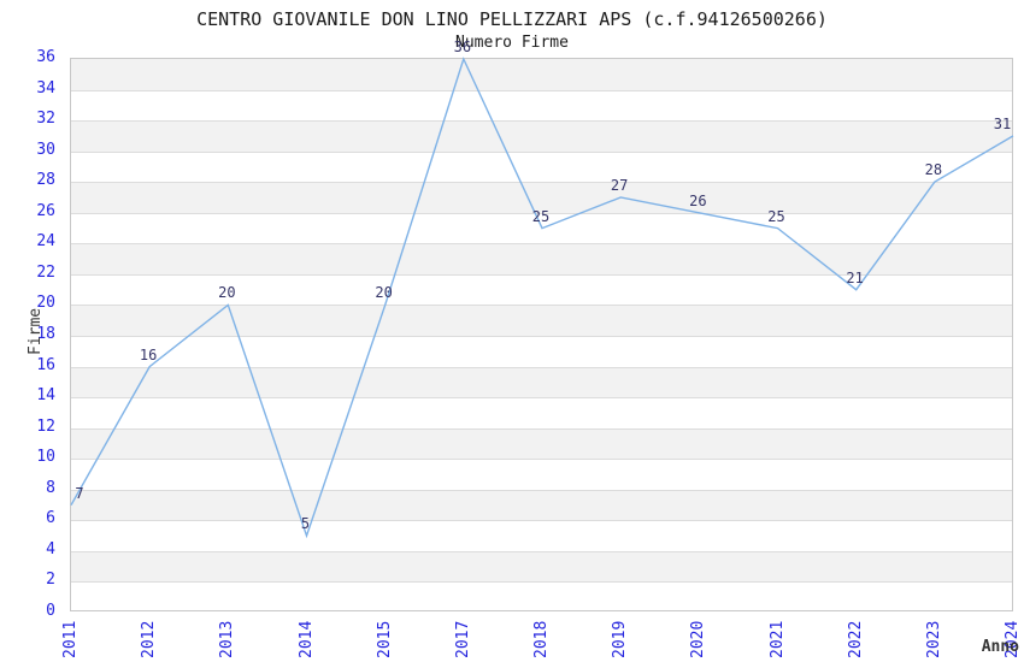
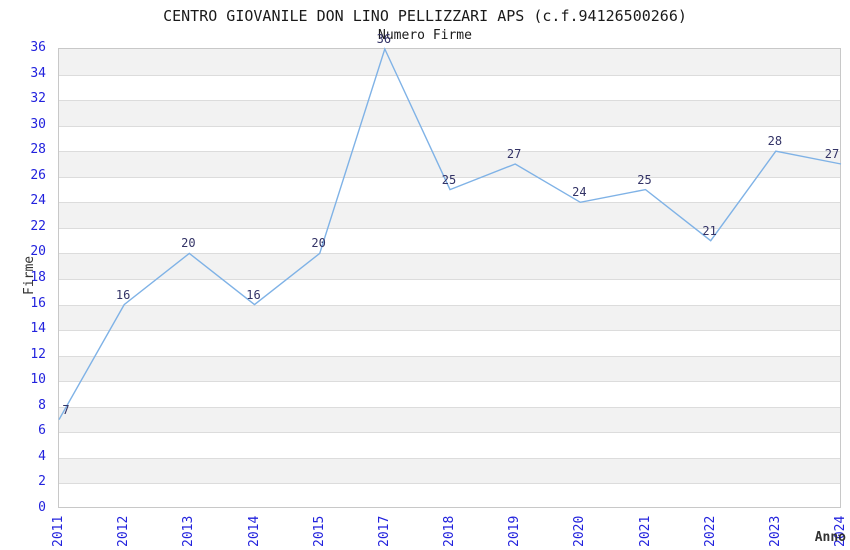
2014: 5 -> 16
2020: 26 -> 24
2024: 31 -> 27
